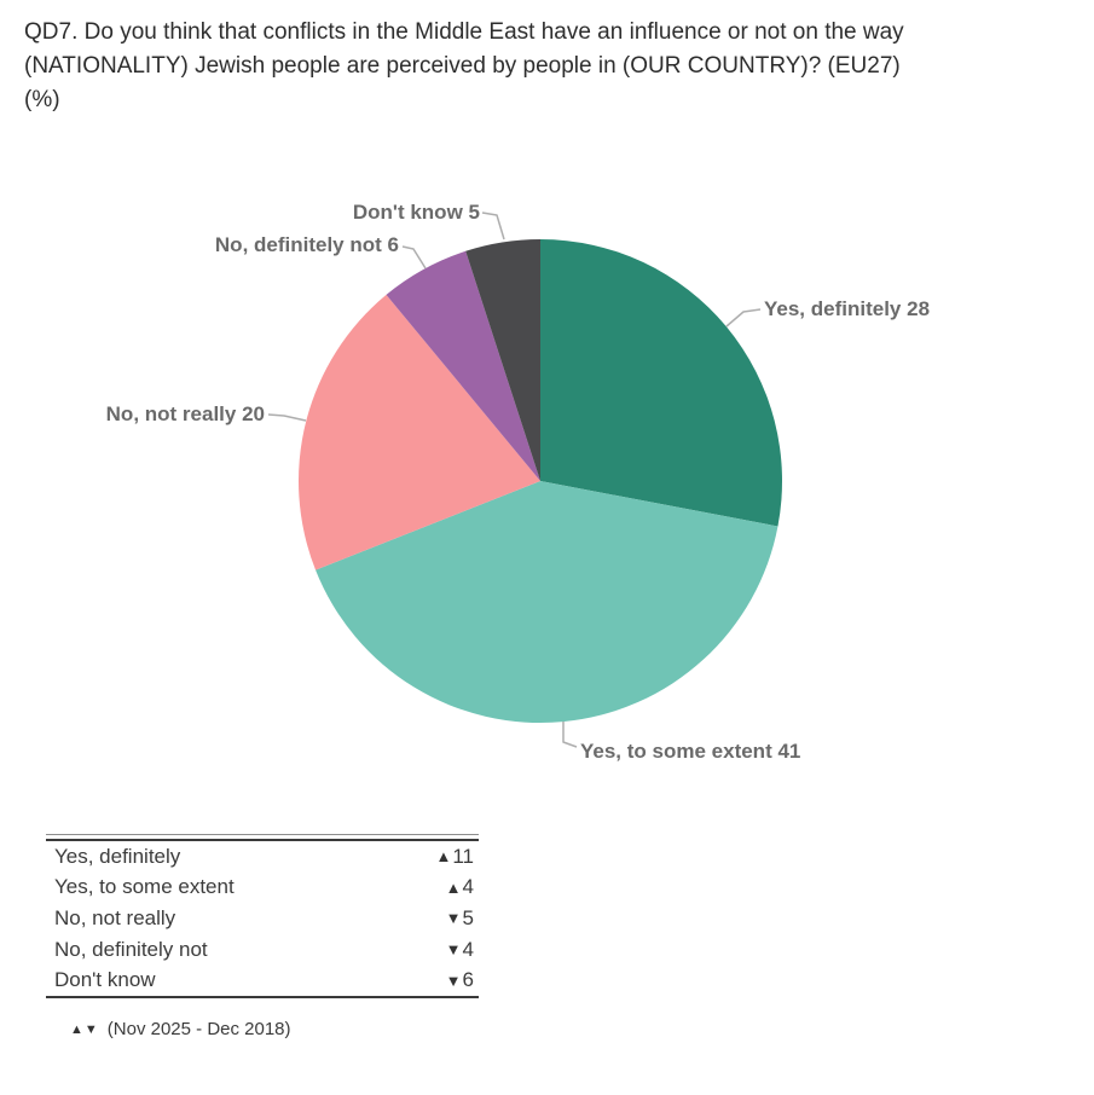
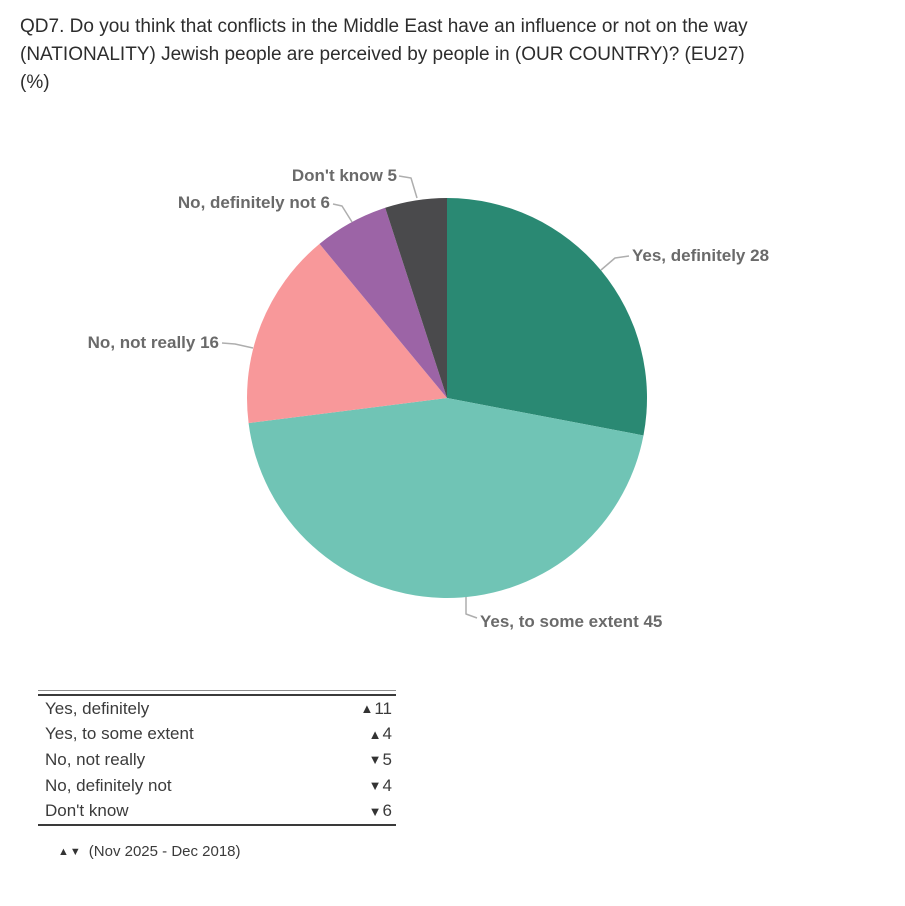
Yes, to some extent: 41 -> 45
No, not really: 20 -> 16
